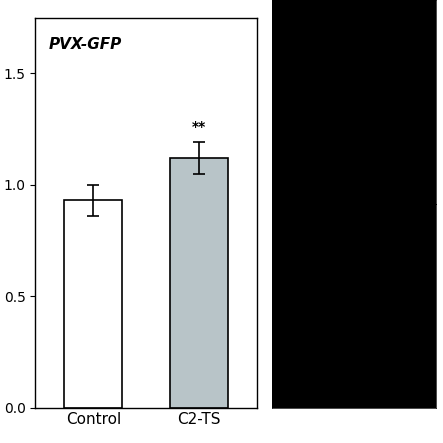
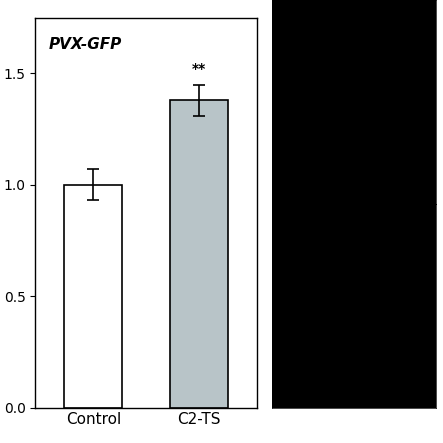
Control: 0.93 -> 1.00
C2-TS: 1.12 -> 1.38
